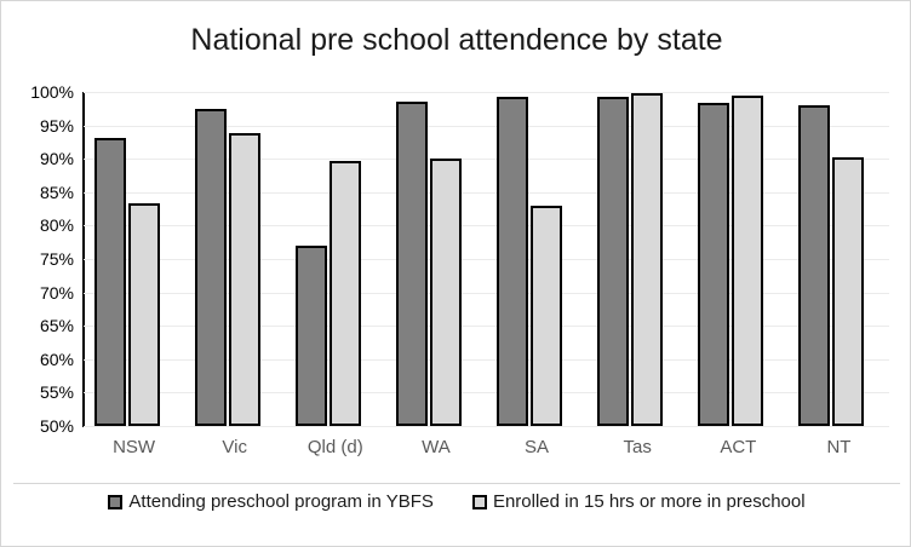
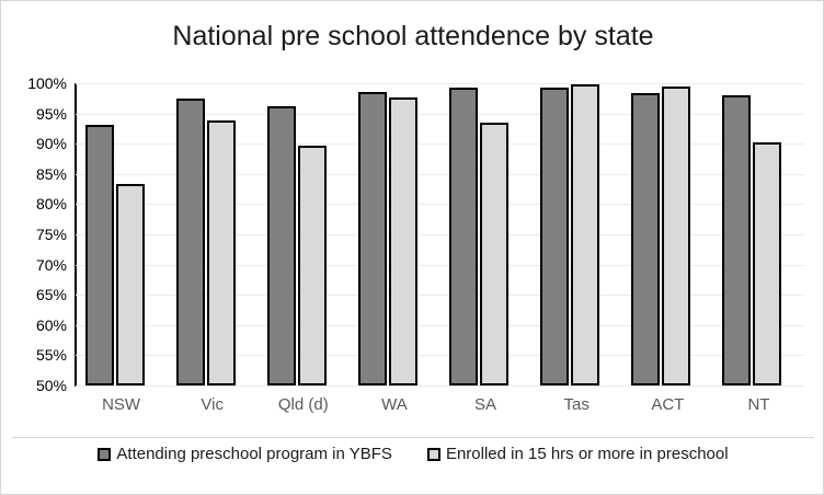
Attending preschool program in YBFS/Qld (d): 77% -> 96%
Enrolled in 15 hrs or more in preschool/WA: 90% -> 98%
Enrolled in 15 hrs or more in preschool/SA: 83% -> 94%
